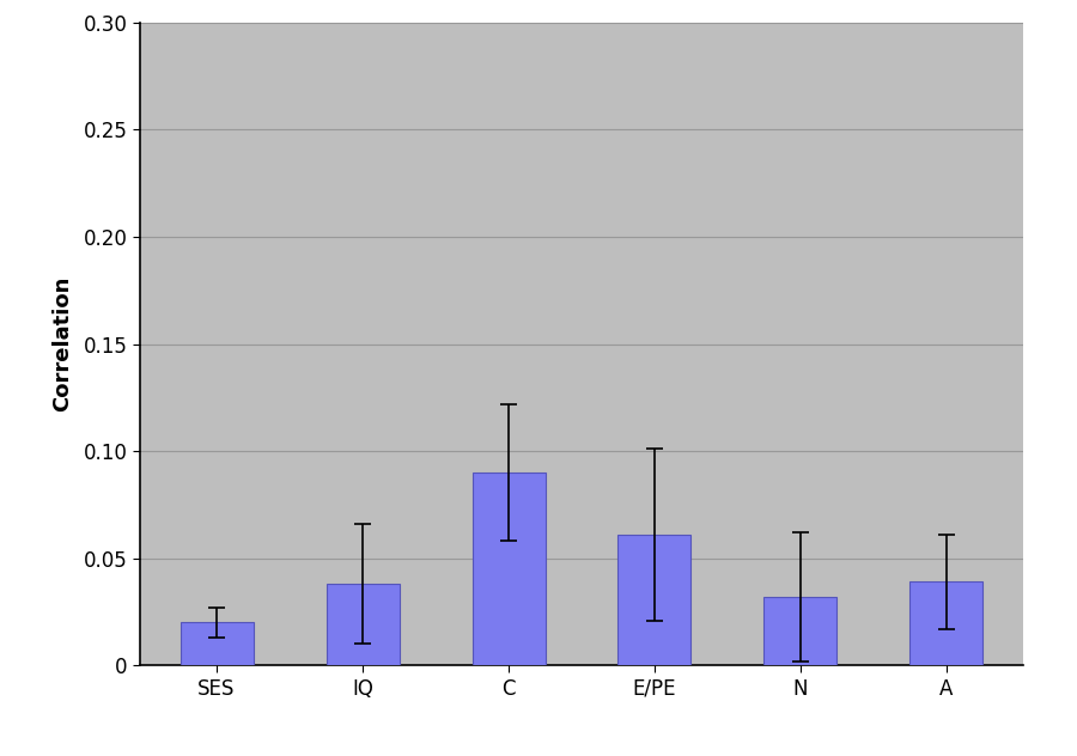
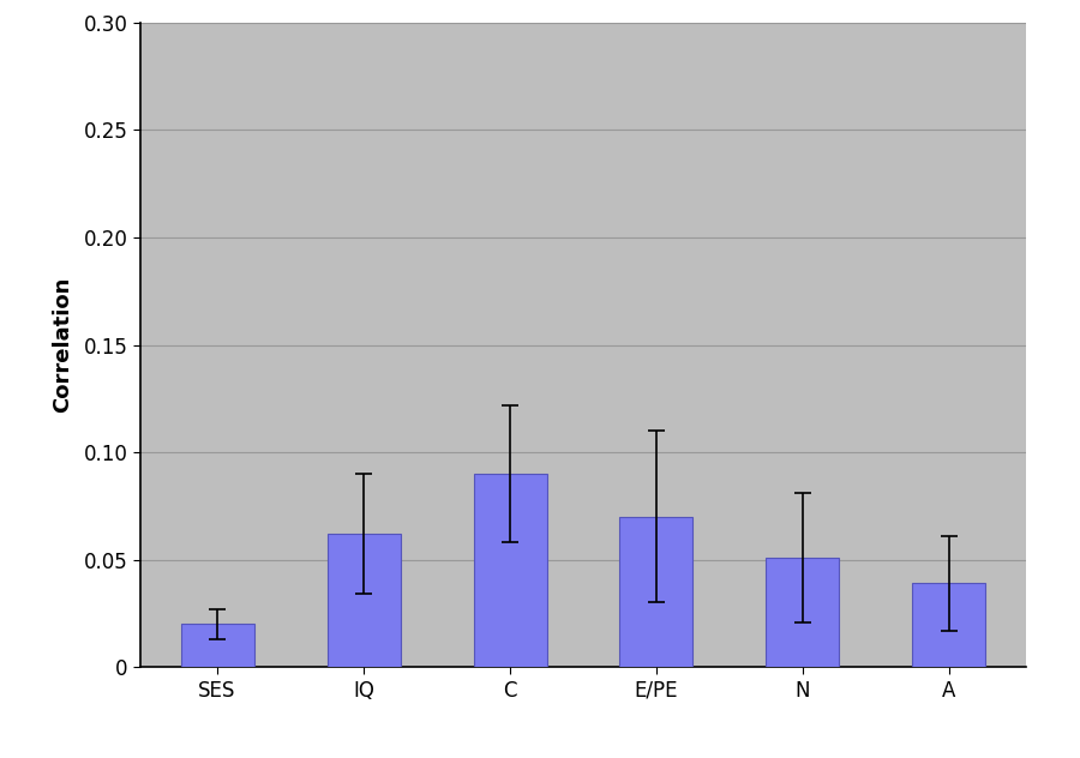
IQ: 0.038 -> 0.062
E/PE: 0.061 -> 0.070
N: 0.032 -> 0.051
